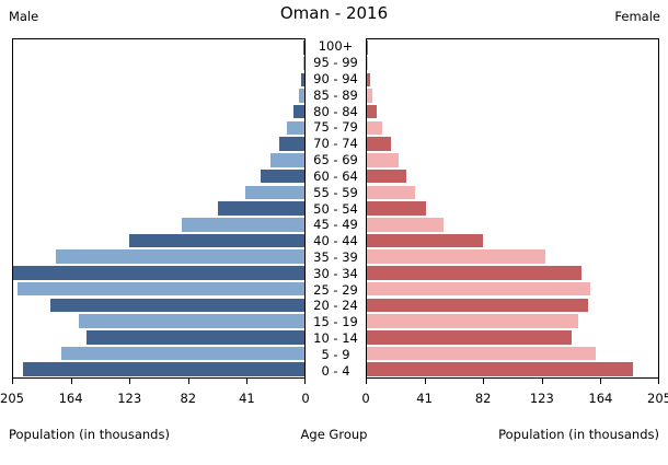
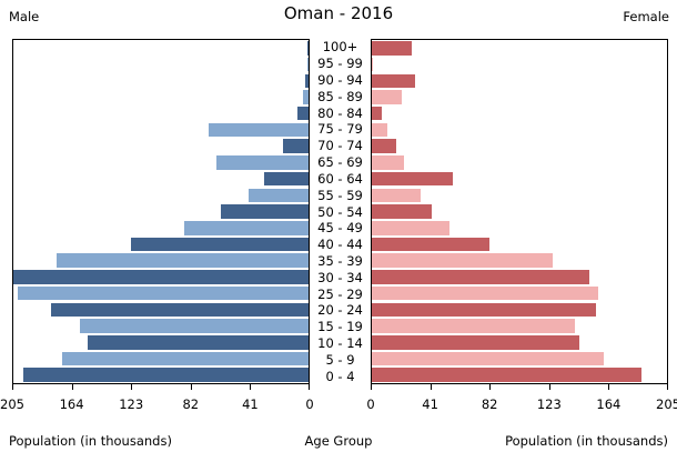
Female/100+: 1 -> 28
Female/90 - 94: 2 -> 30
Female/85 - 89: 4 -> 21
Male/75 - 79: 12 -> 69
Male/65 - 69: 24 -> 64
Female/60 - 64: 28 -> 56
Female/15 - 19: 149 -> 141
